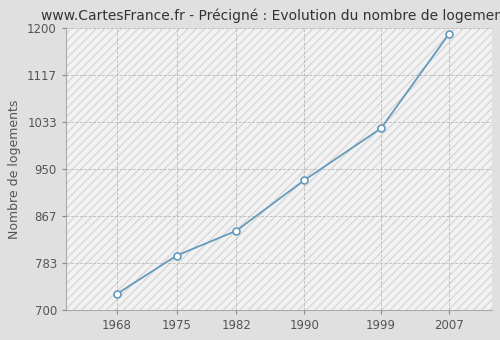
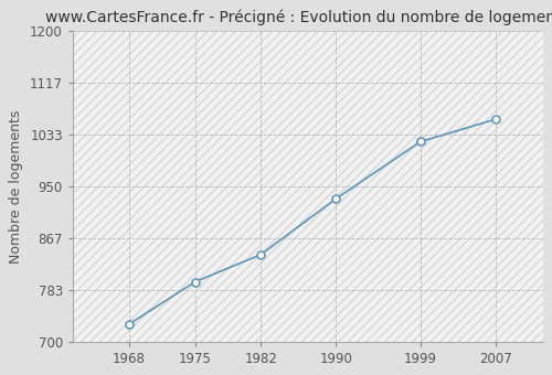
2007: 1190 -> 1058
